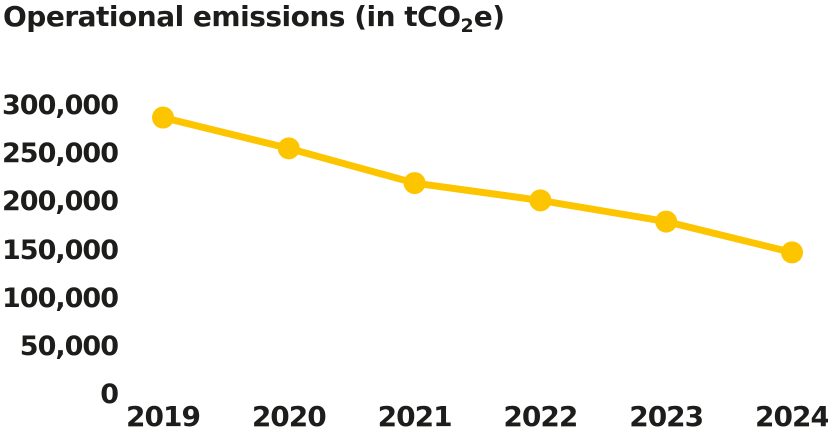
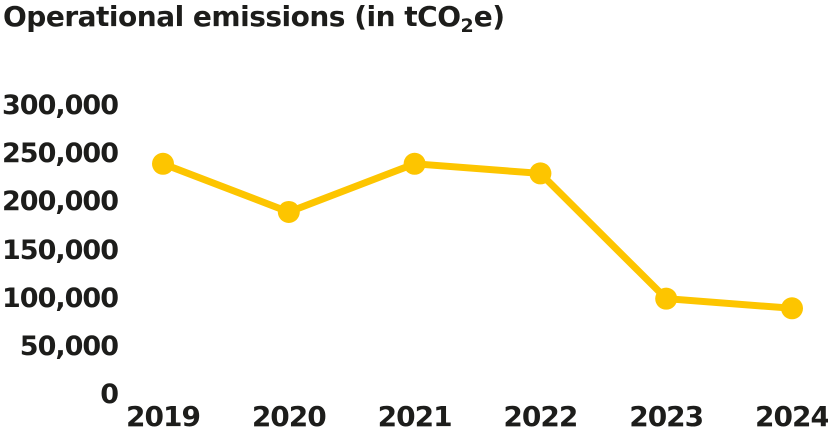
2019: 290000 -> 240000
2020: 260000 -> 190000
2021: 220000 -> 240000
2022: 200000 -> 230000
2023: 180000 -> 100000
2024: 150000 -> 90000
